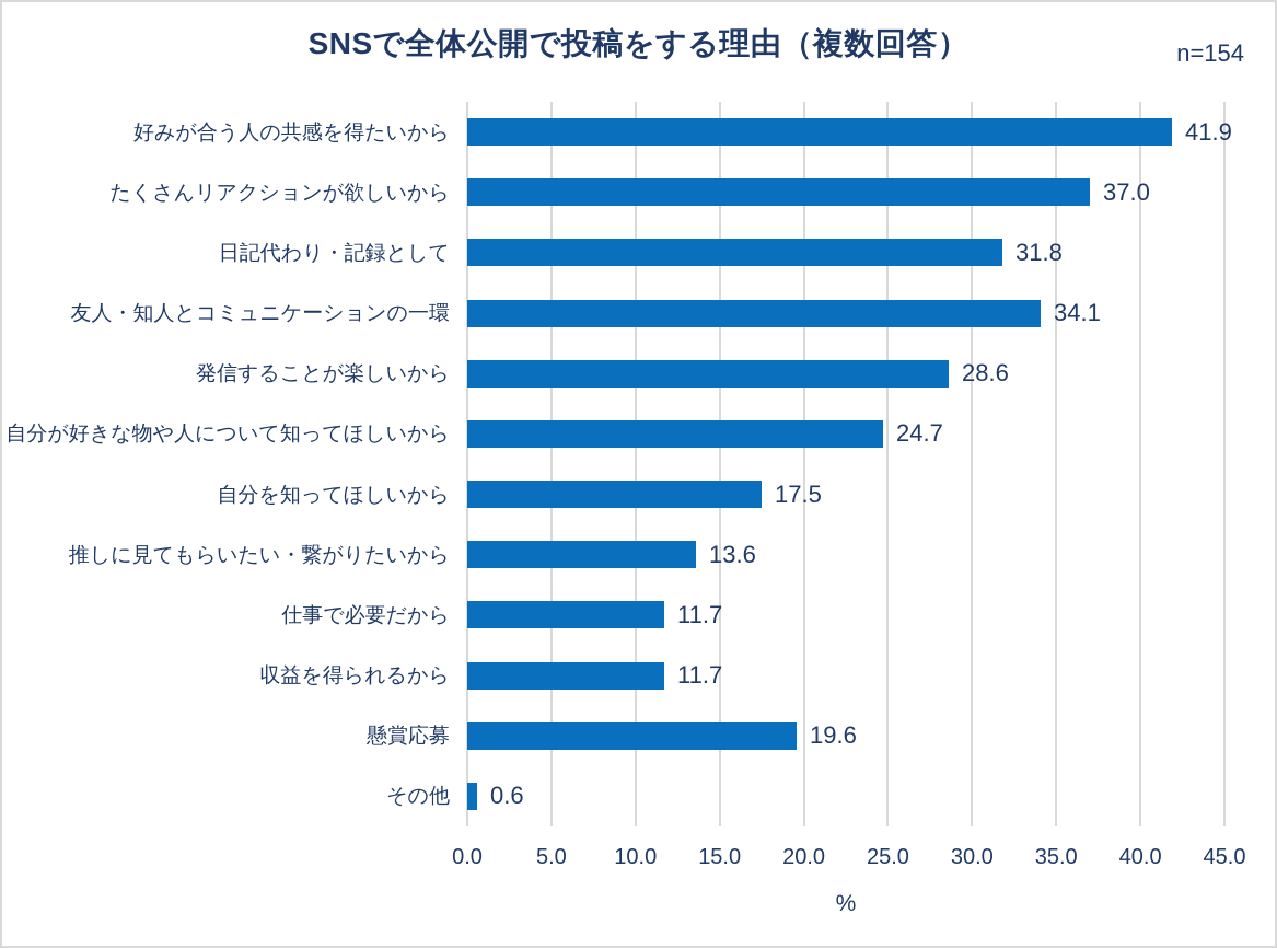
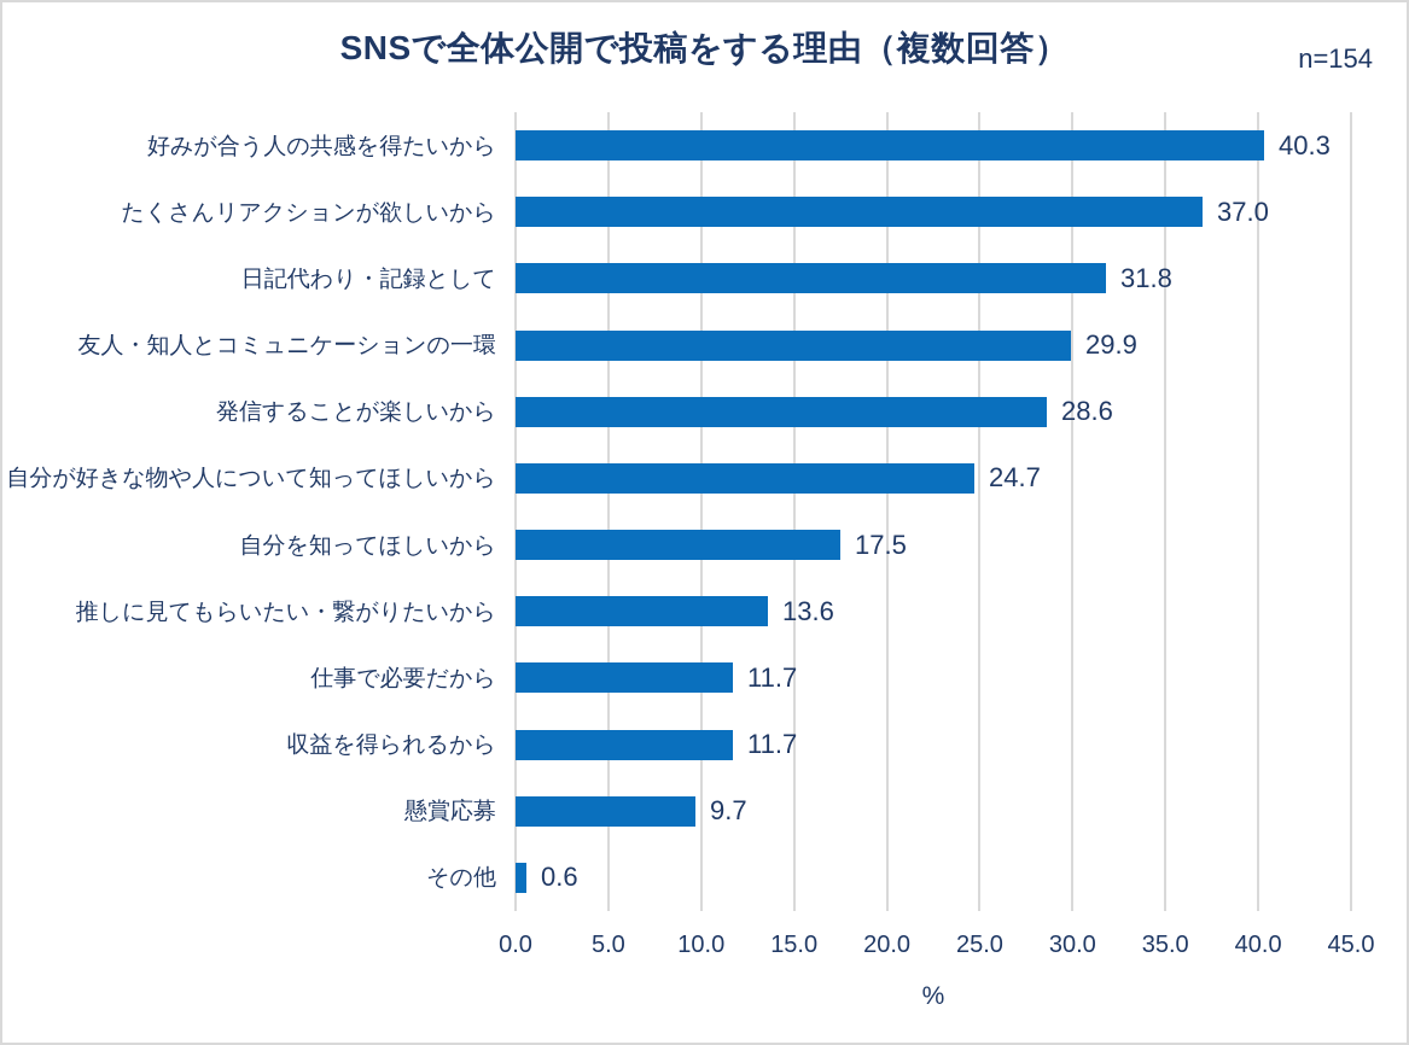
好みが合う人の共感を得たいから: 41.9 -> 40.3
友人・知人とコミュニケーションの一環: 34.1 -> 29.9
懸賞応募: 19.6 -> 9.7
